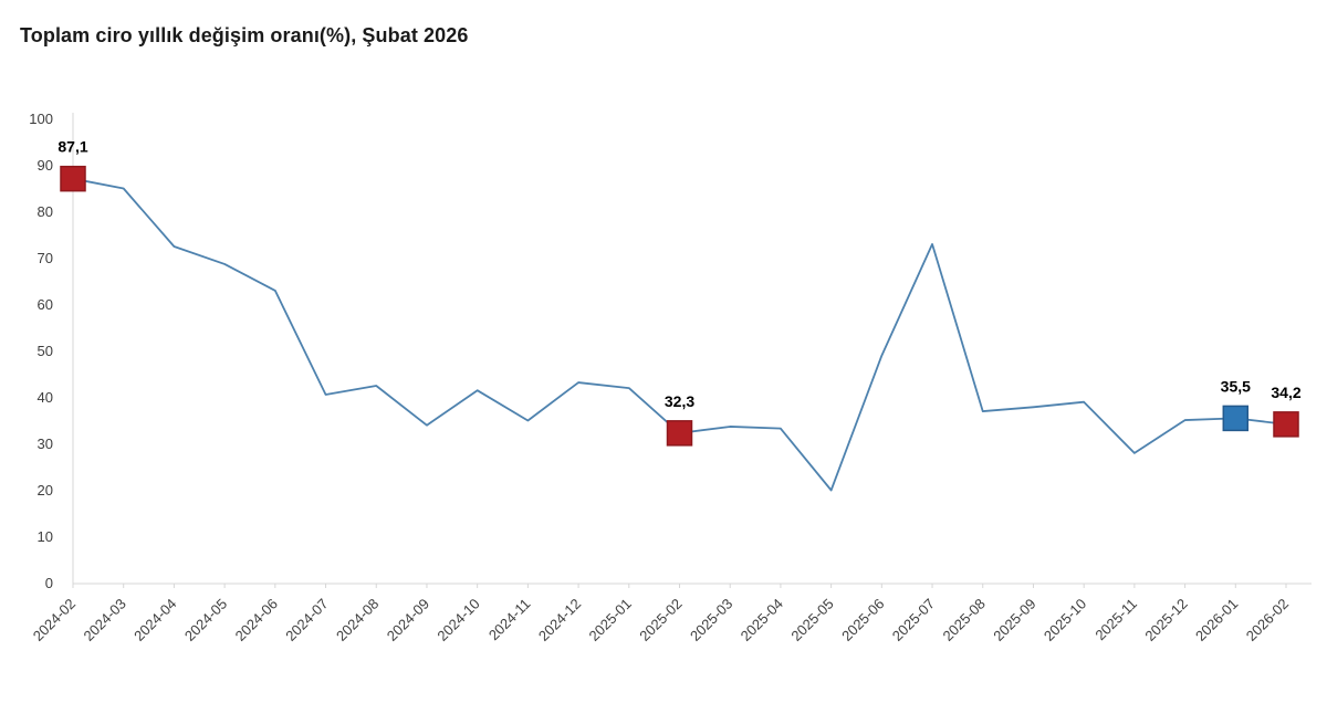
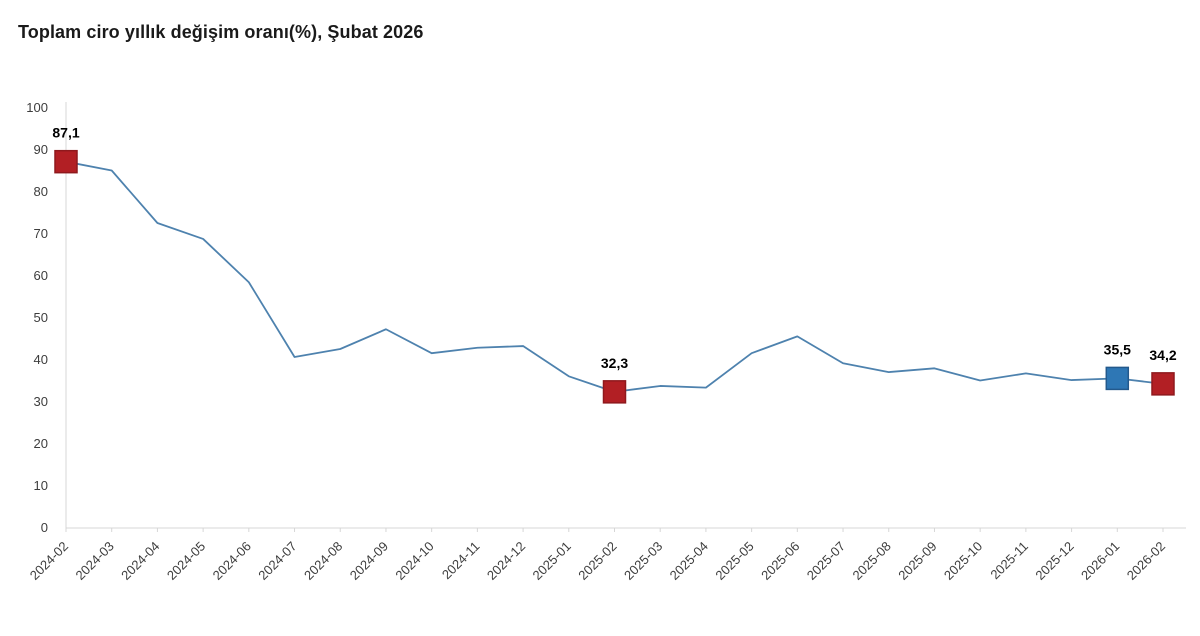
2024-06: 63 -> 58
2024-09: 34 -> 47
2024-11: 35 -> 43
2025-01: 42 -> 36
2025-05: 20 -> 42
2025-06: 49 -> 46
2025-07: 73 -> 39
2025-10: 39 -> 35
2025-11: 28 -> 37
